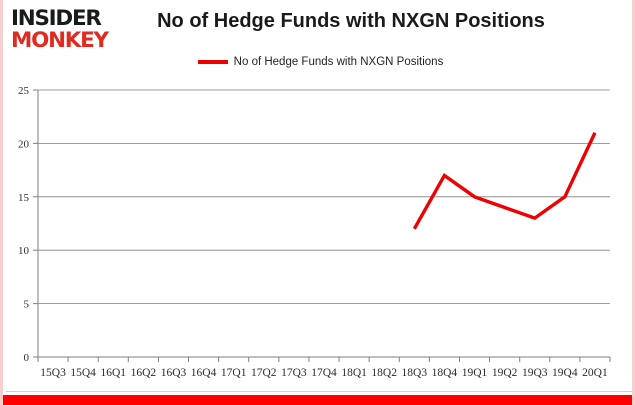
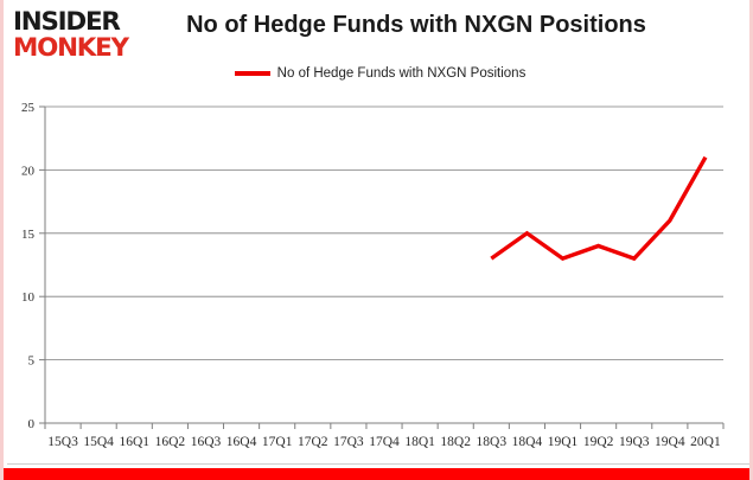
18Q3: 12 -> 13
18Q4: 17 -> 15
19Q1: 15 -> 13
19Q4: 15 -> 16
